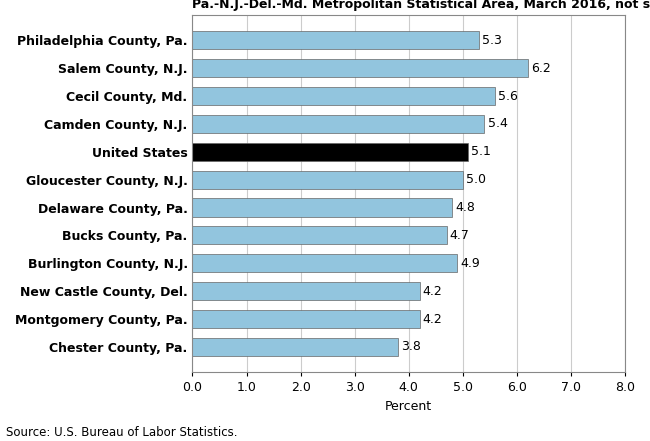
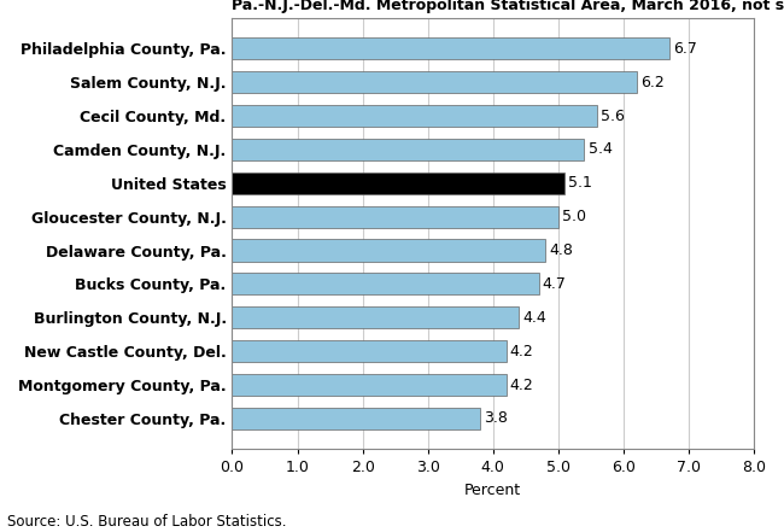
Philadelphia County, Pa.: 5.3 -> 6.7
Burlington County, N.J.: 4.9 -> 4.4
